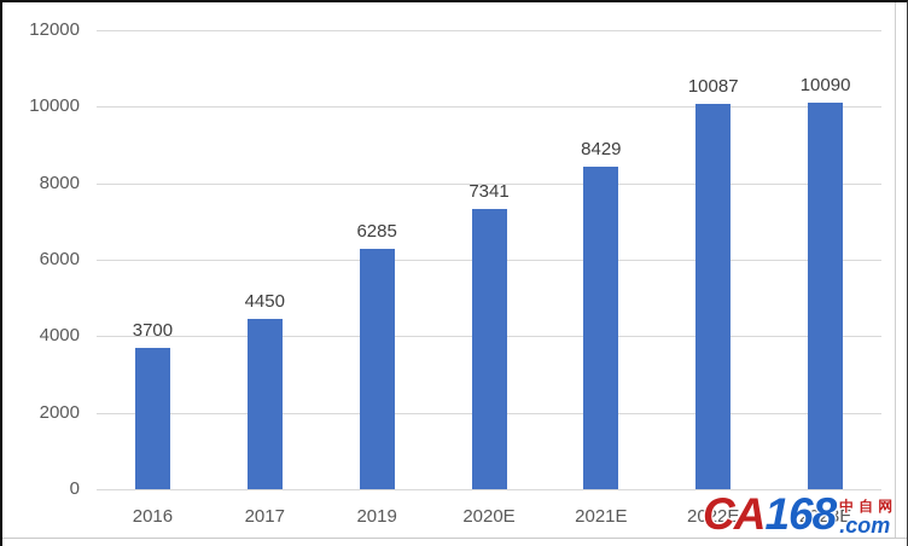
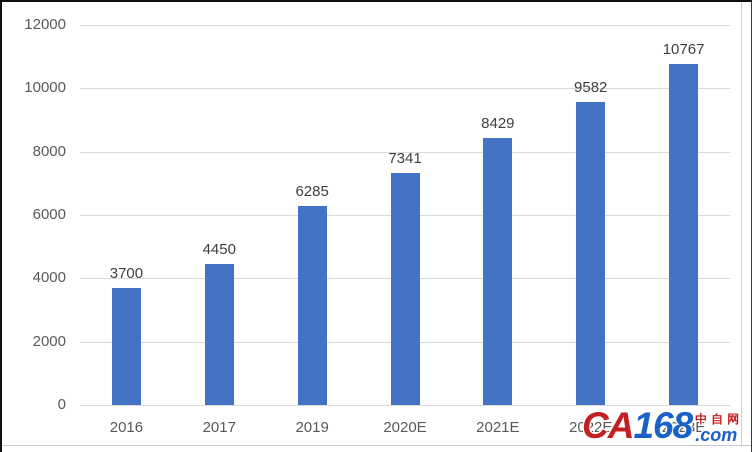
2022E: 10087 -> 9582
2023E: 10090 -> 10767
